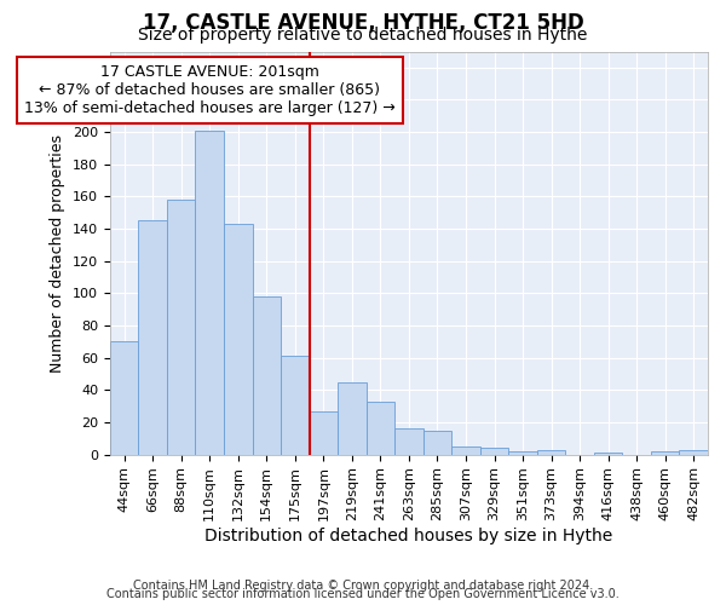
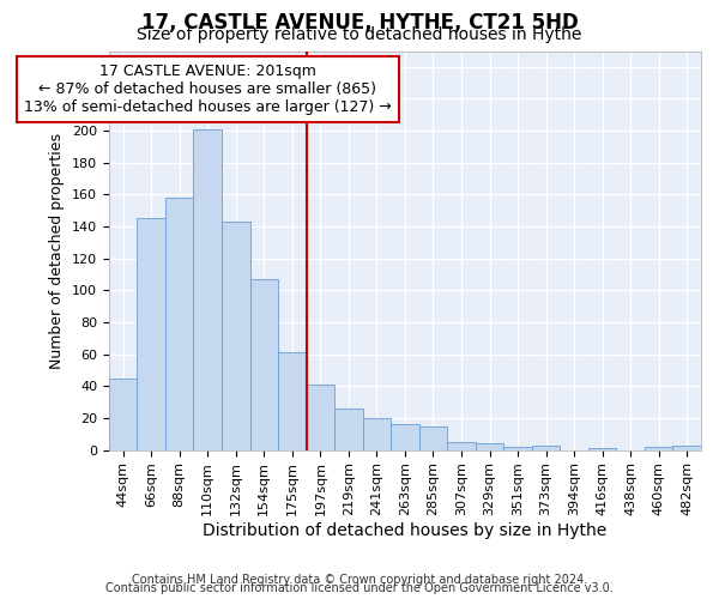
44sqm: 70 -> 45
154sqm: 98 -> 107
197sqm: 27 -> 41
219sqm: 45 -> 26
241sqm: 33 -> 20
